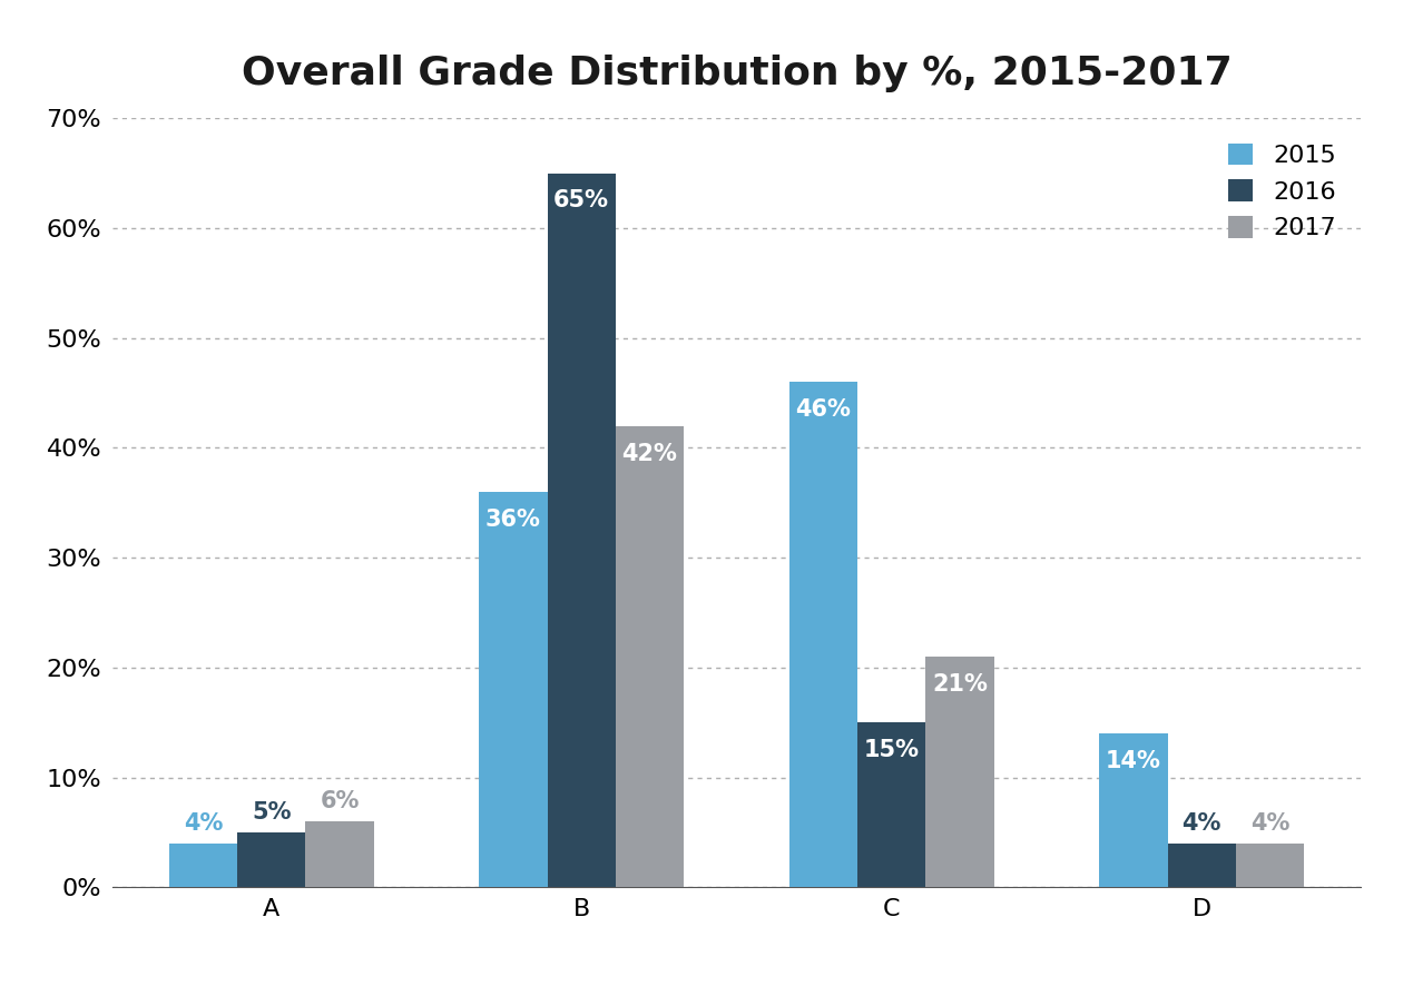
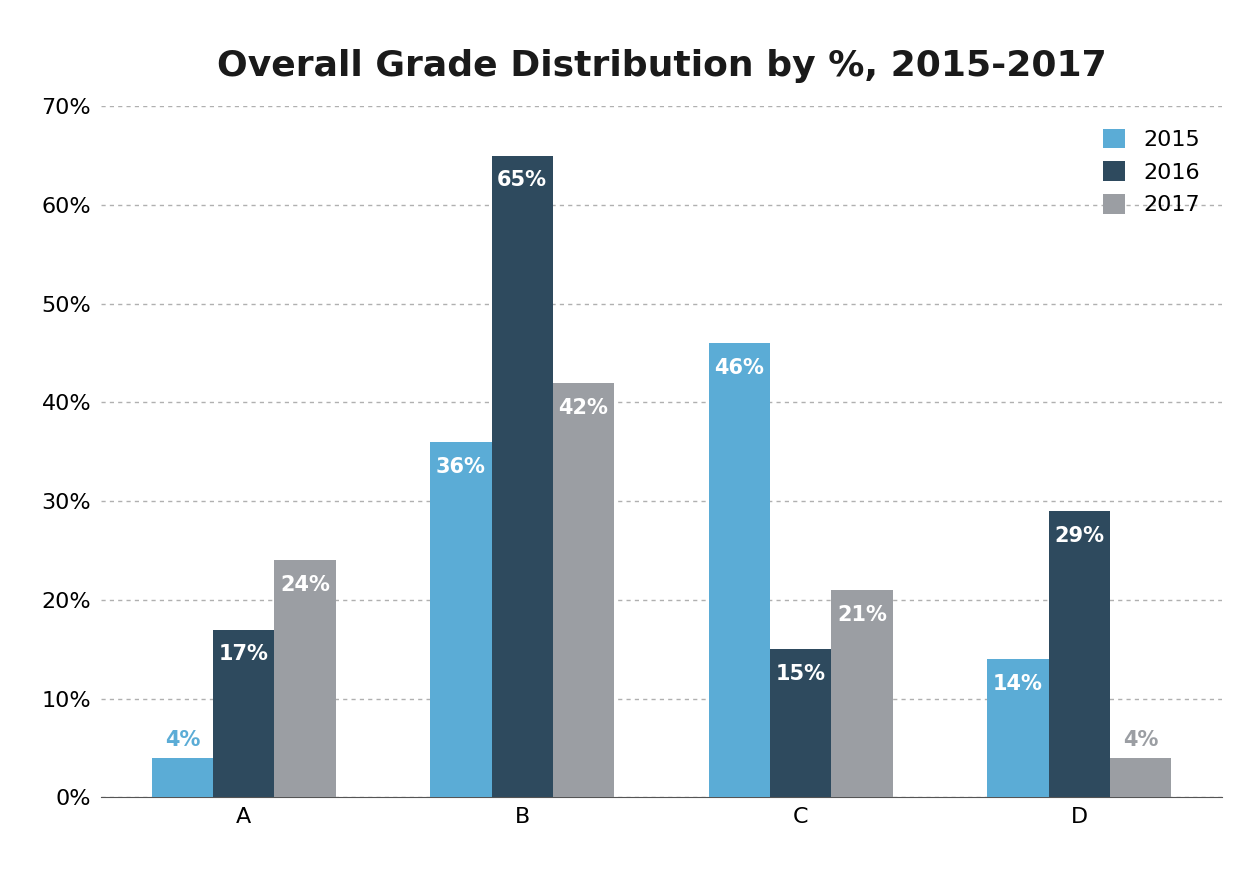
2016/A: 5% -> 17%
2017/A: 6% -> 24%
2016/D: 4% -> 29%
